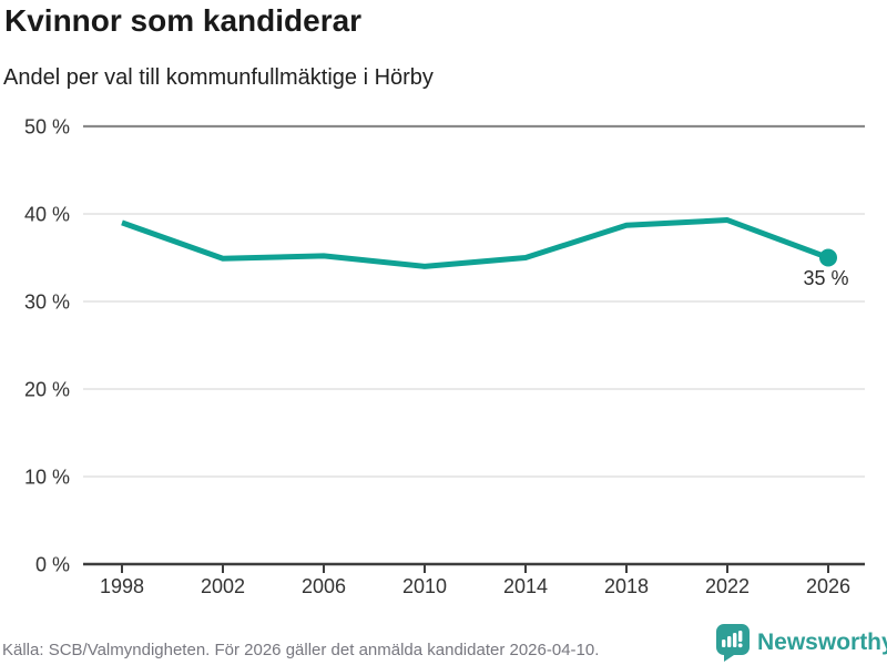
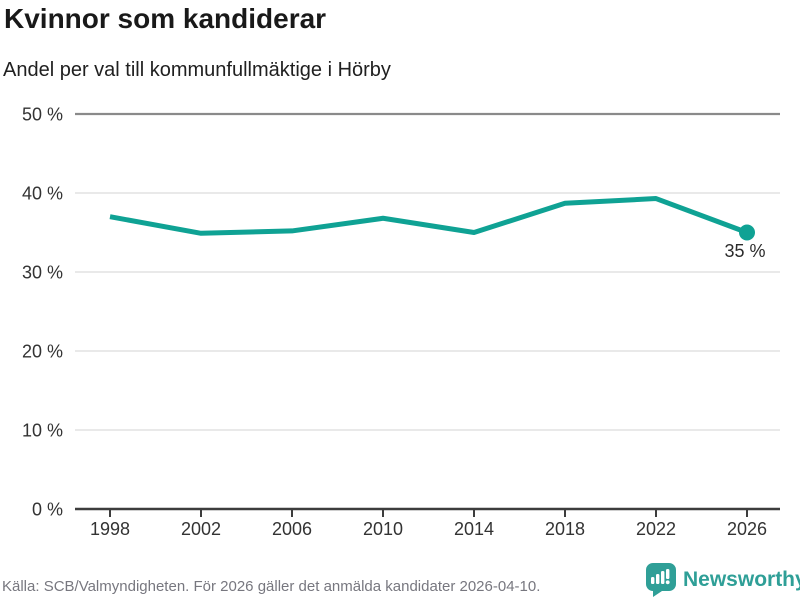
1998: 39% -> 37%
2010: 34% -> 37%
